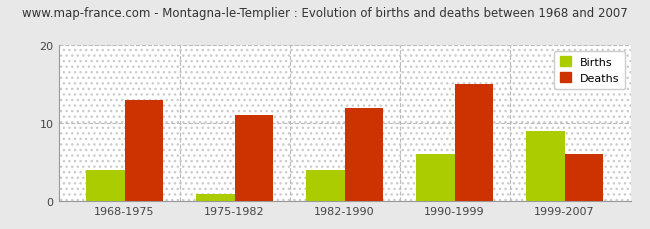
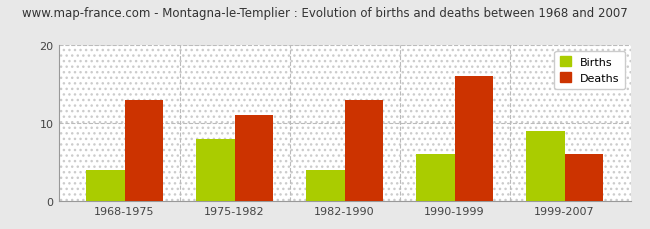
Births/1975-1982: 1 -> 8
Deaths/1982-1990: 12 -> 13
Deaths/1990-1999: 15 -> 16
